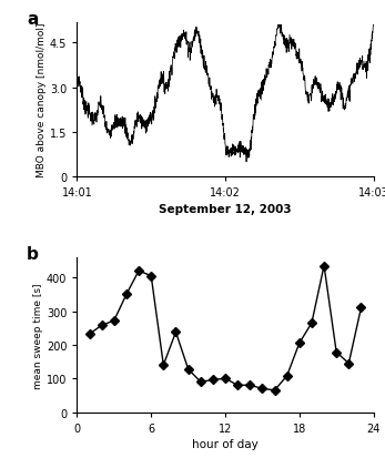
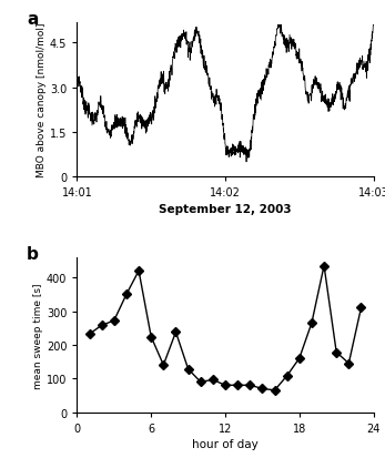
6: 405 -> 224
12: 100 -> 80
18: 205 -> 160
